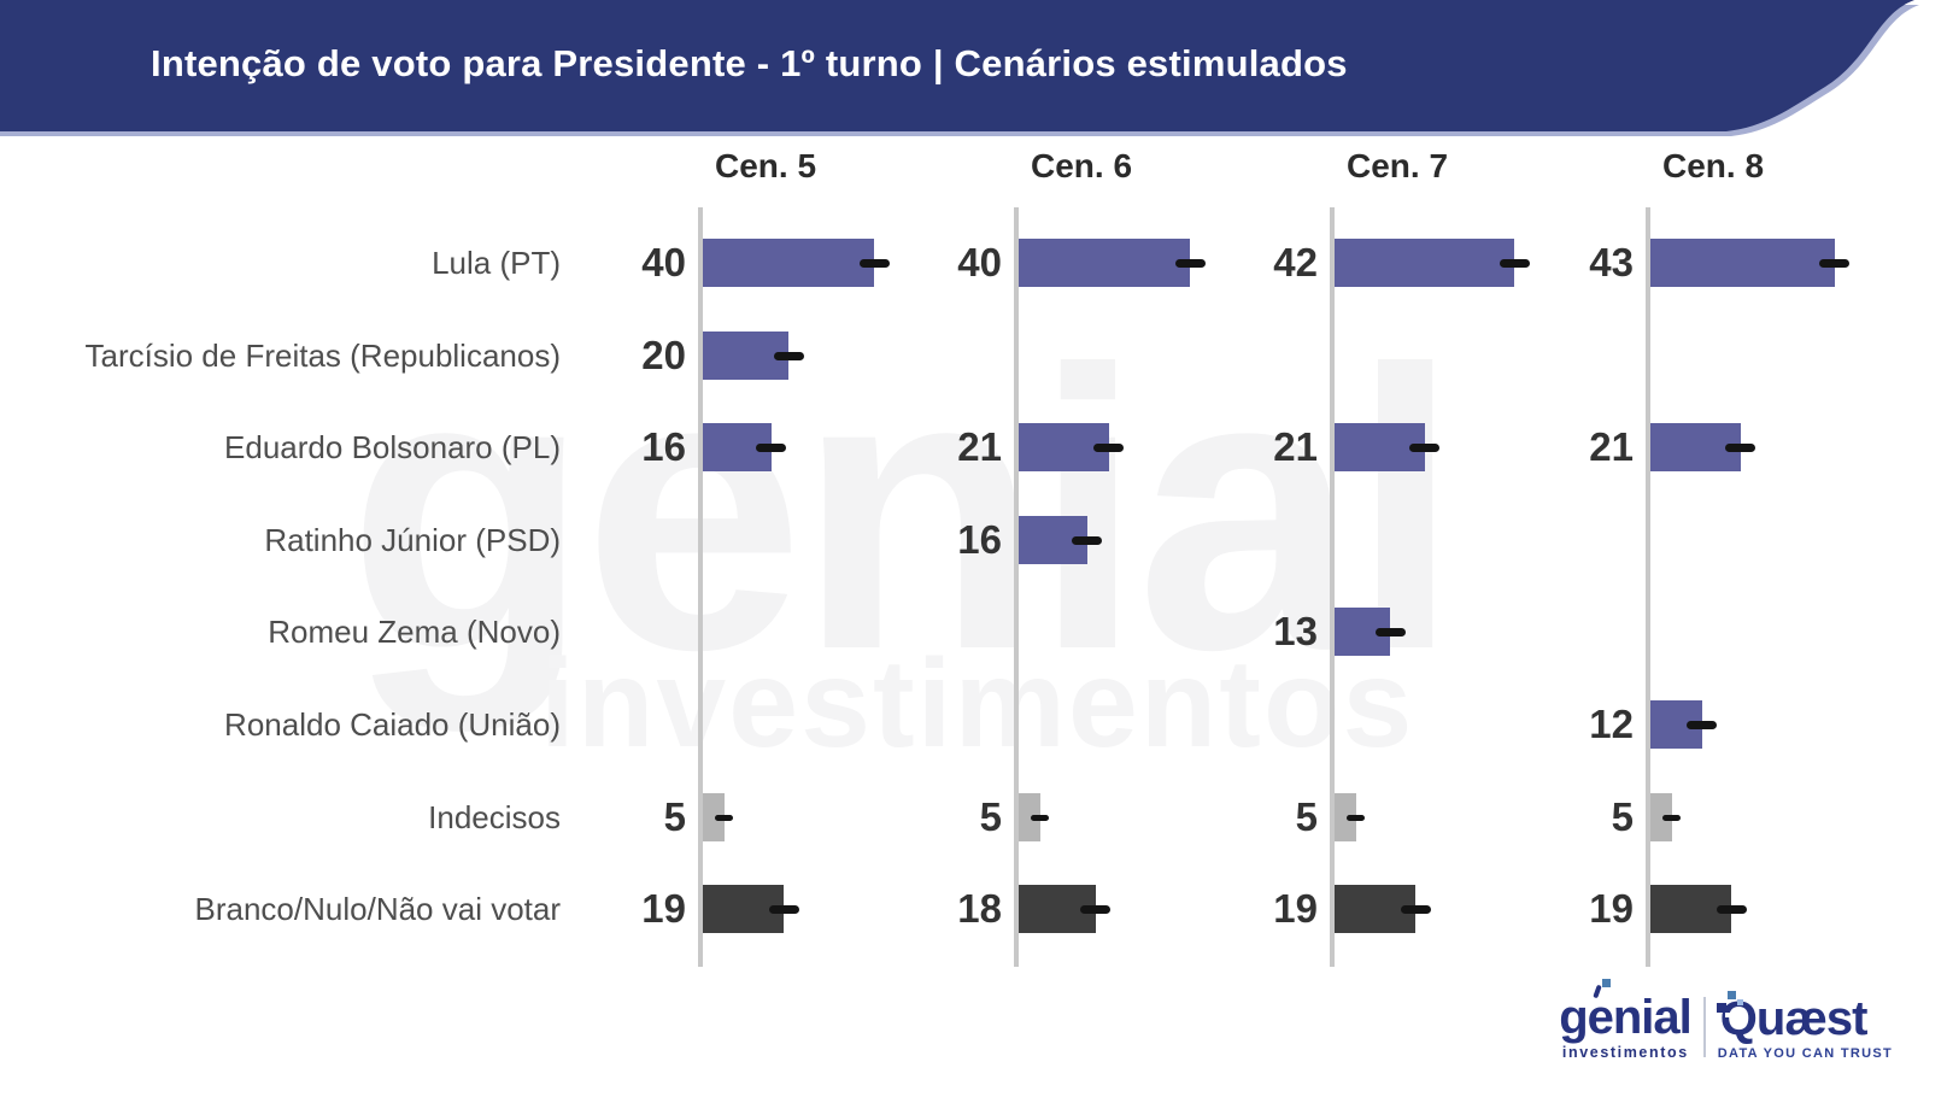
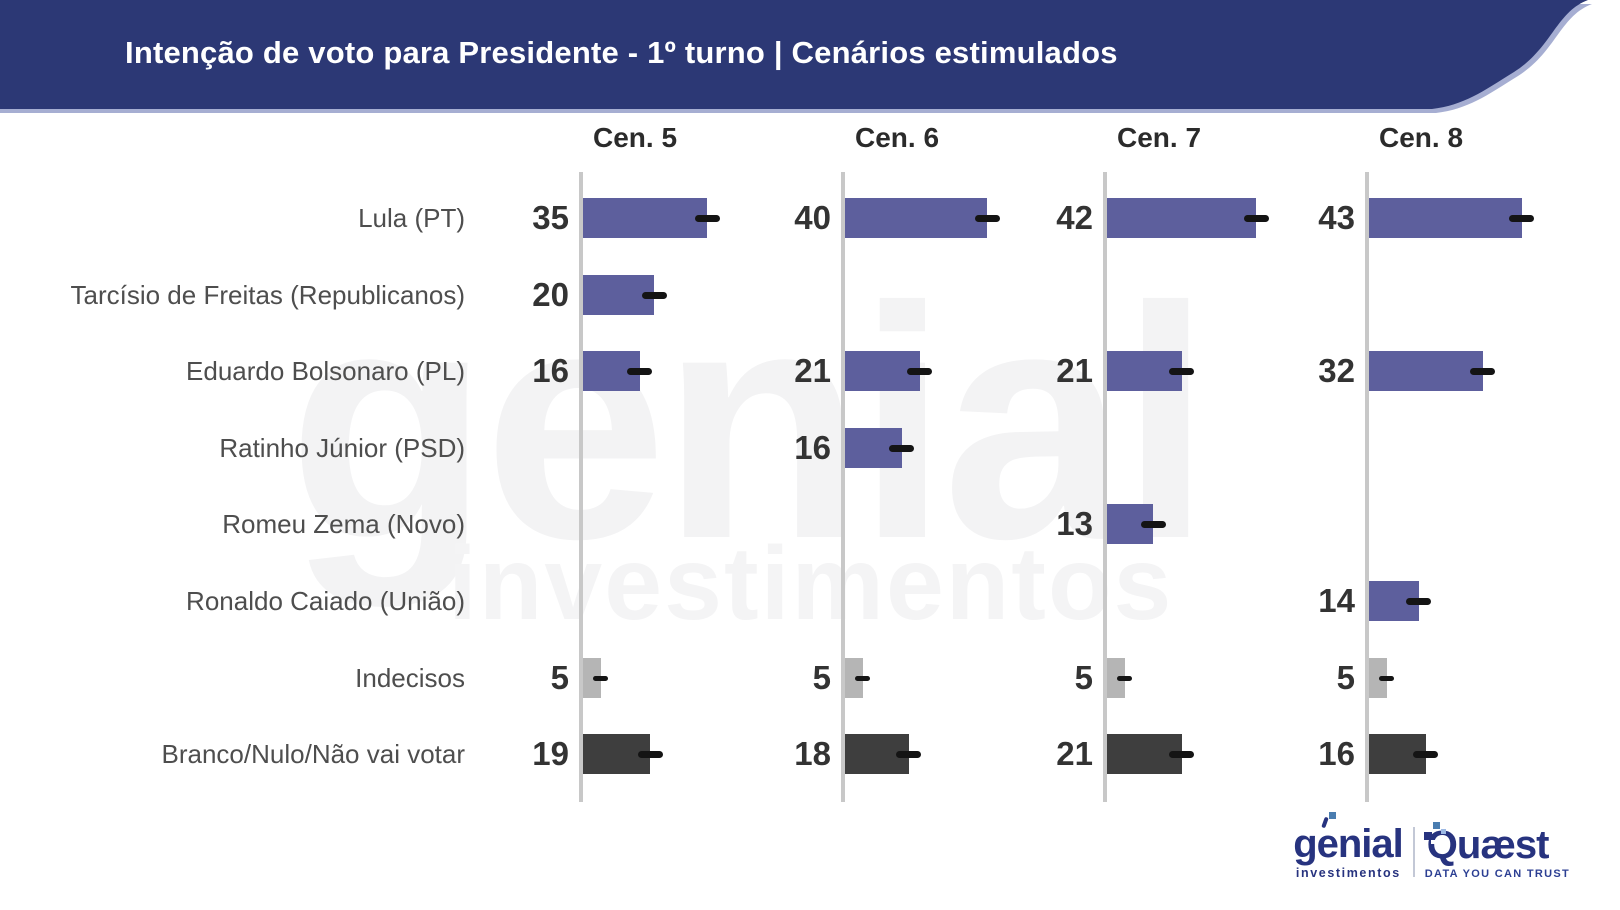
Cen. 5/Lula (PT): 40 -> 35
Cen. 8/Eduardo Bolsonaro (PL): 21 -> 32
Cen. 8/Ronaldo Caiado (União): 12 -> 14
Cen. 7/Branco/Nulo/Não vai votar: 19 -> 21
Cen. 8/Branco/Nulo/Não vai votar: 19 -> 16
